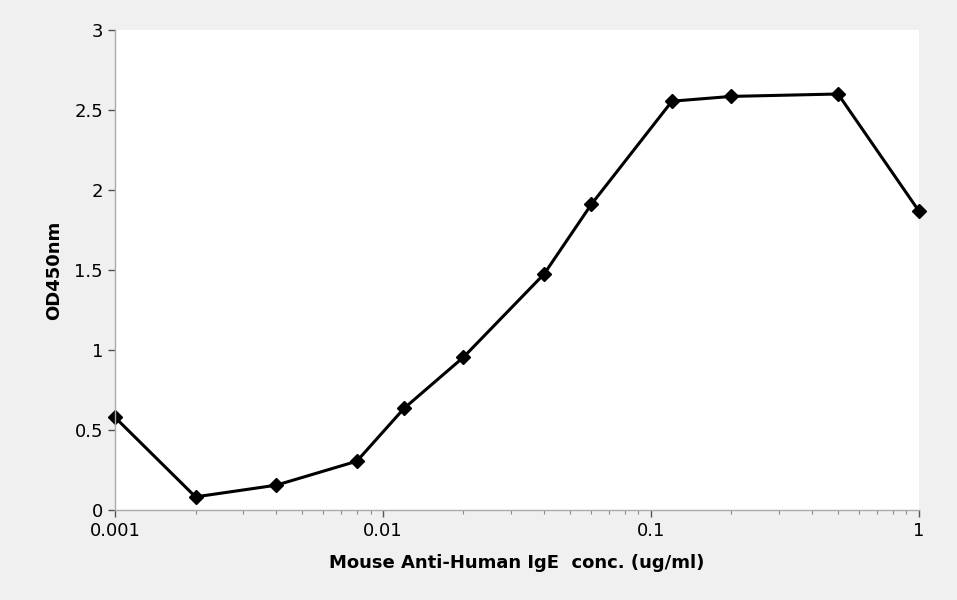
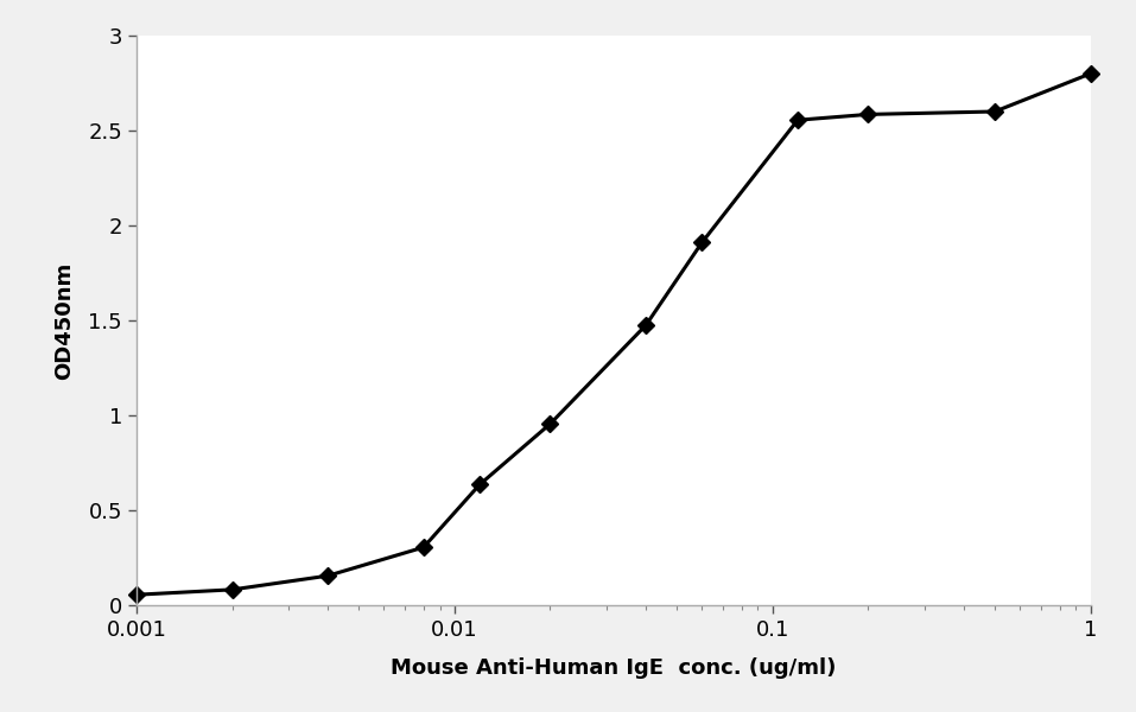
0.001: 0.58 -> 0.06
1: 1.87 -> 2.80
